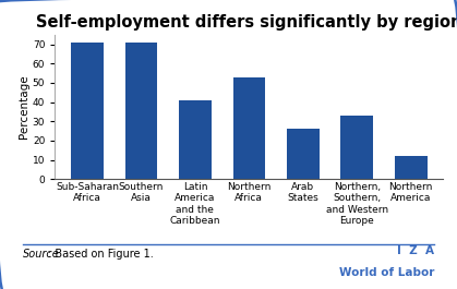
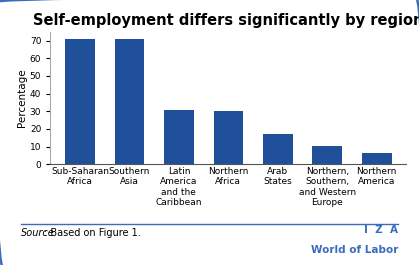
Latin America and the Caribbean: 41 -> 31
Northern Africa: 53 -> 30
Arab States: 26 -> 17
Northern, Southern, and Western Europe: 33 -> 10
Northern America: 12 -> 6
